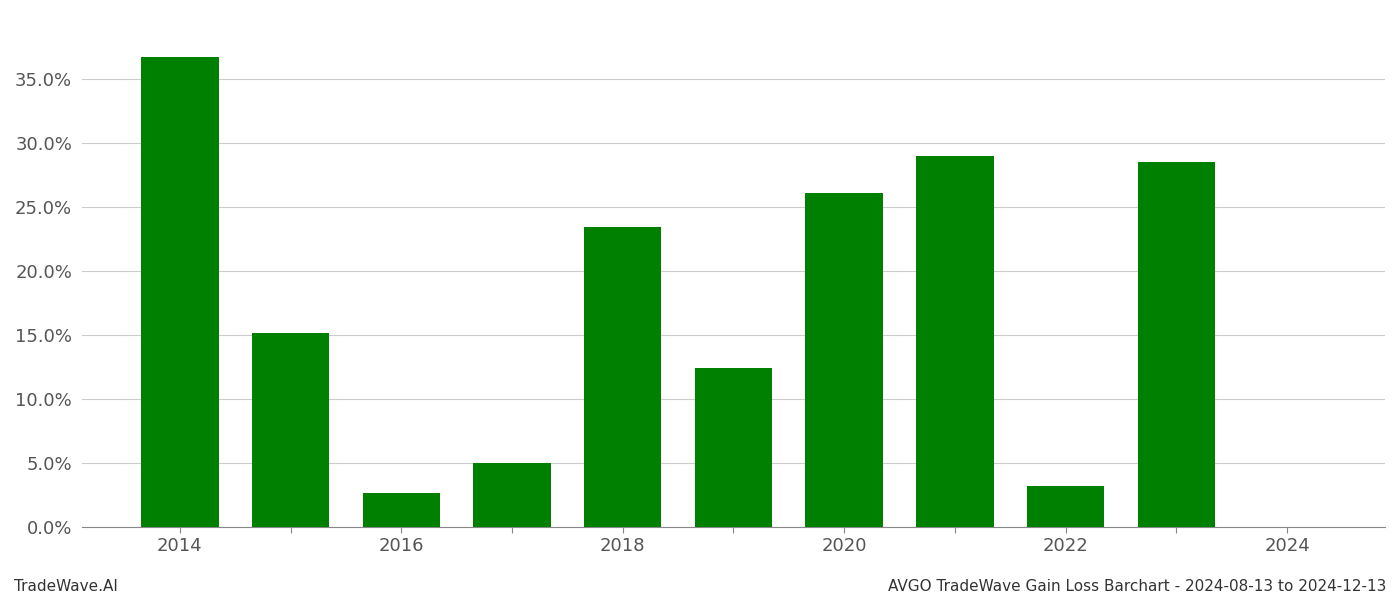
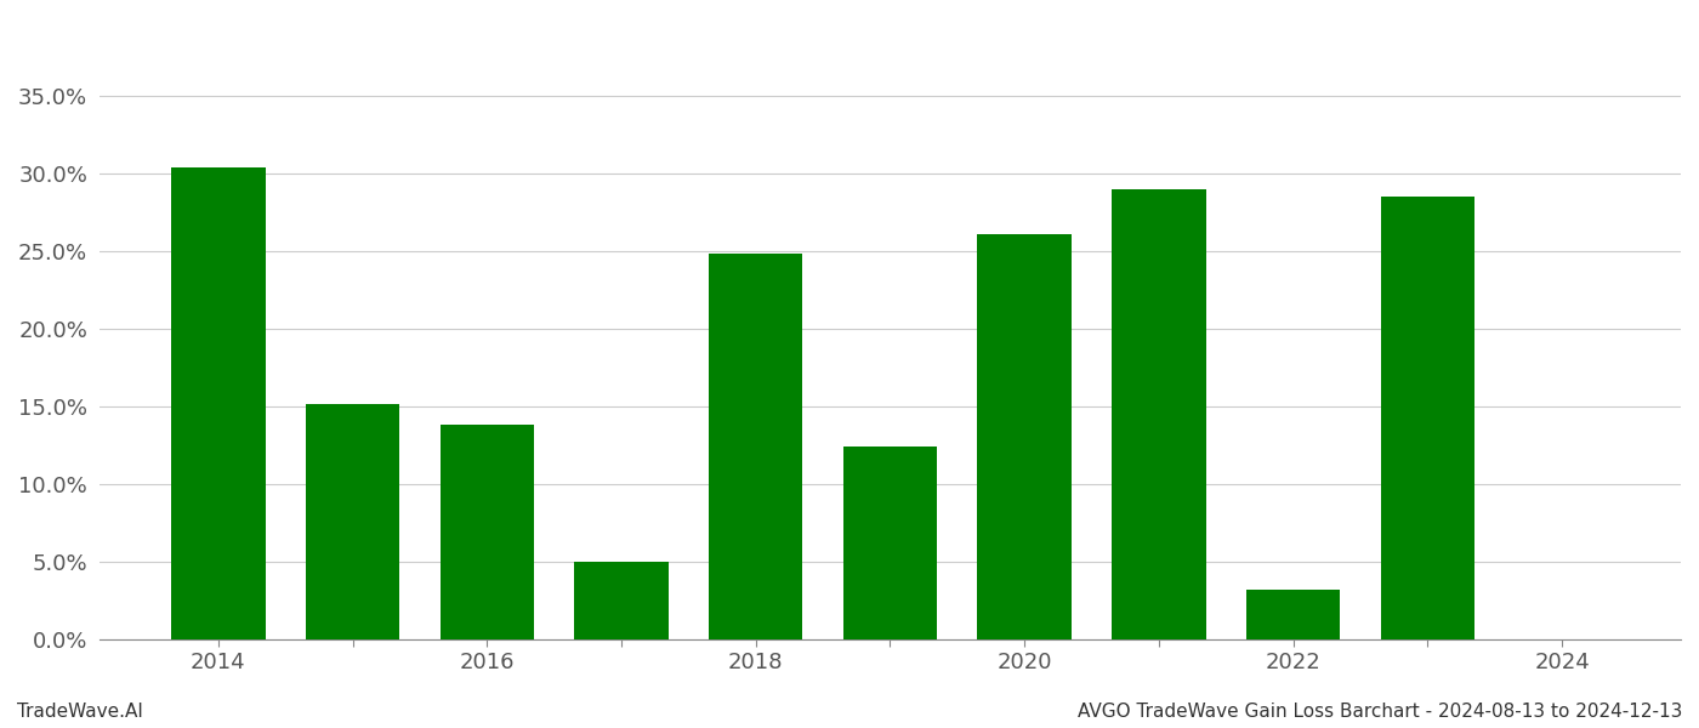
2014: 36.7% -> 30.4%
2016: 2.6% -> 13.8%
2018: 23.4% -> 24.8%
